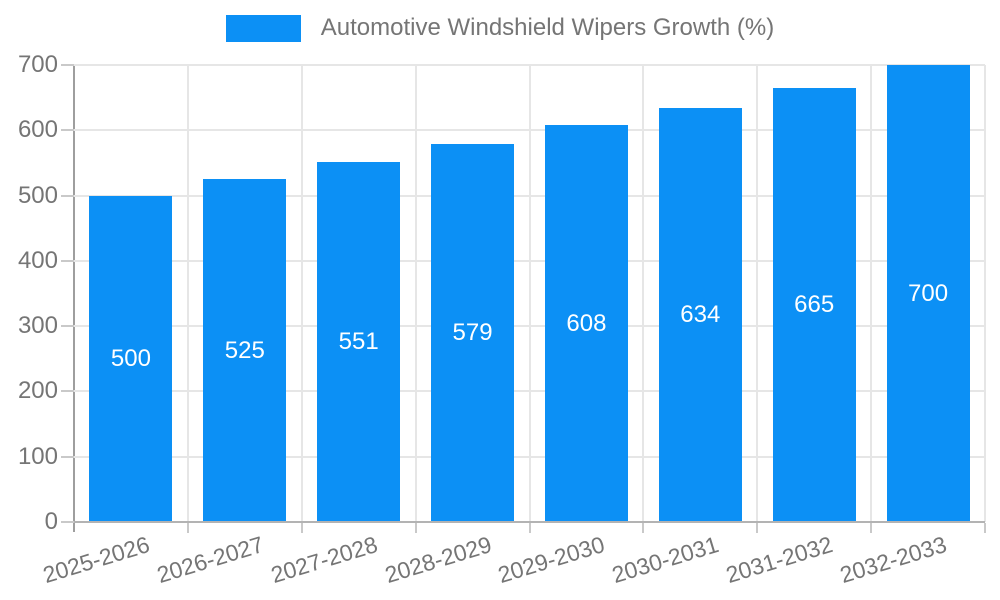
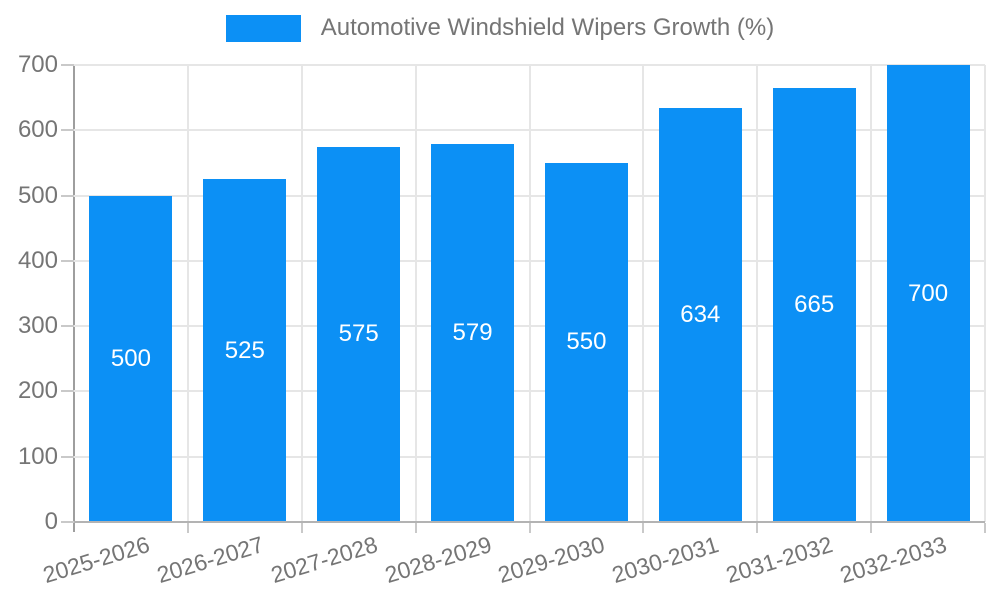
2027-2028: 551 -> 575
2029-2030: 608 -> 550
